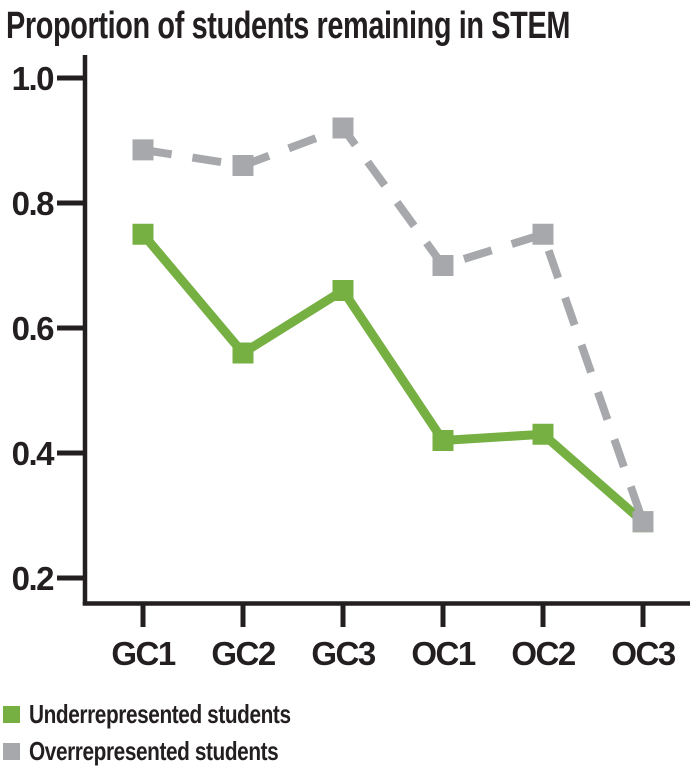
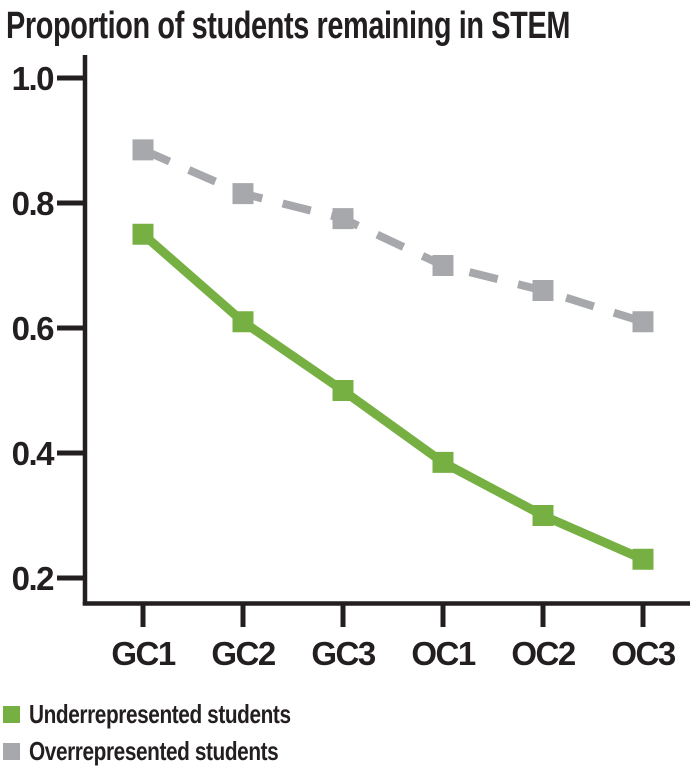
Underrepresented students/GC2: 0.56 -> 0.61
Overrepresented students/GC2: 0.86 -> 0.81
Underrepresented students/GC3: 0.66 -> 0.50
Overrepresented students/GC3: 0.92 -> 0.78
Underrepresented students/OC1: 0.42 -> 0.39
Underrepresented students/OC2: 0.43 -> 0.30
Overrepresented students/OC2: 0.75 -> 0.66
Underrepresented students/OC3: 0.29 -> 0.23
Overrepresented students/OC3: 0.29 -> 0.61
